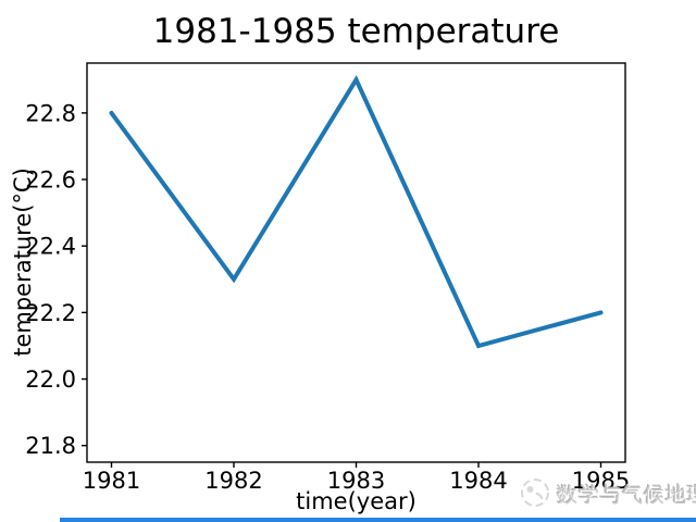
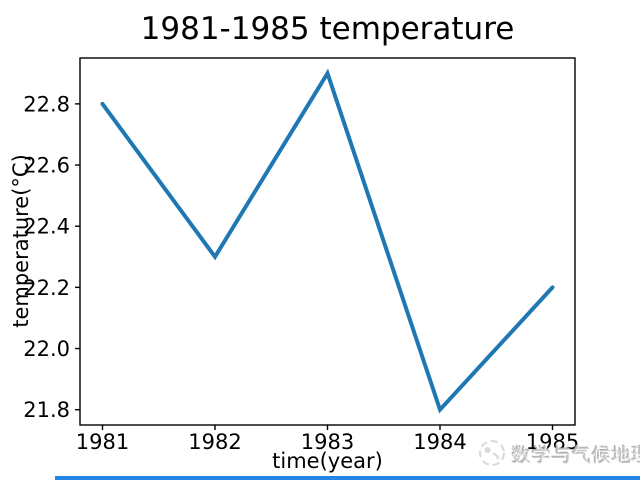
1984: 22.1 -> 21.8
